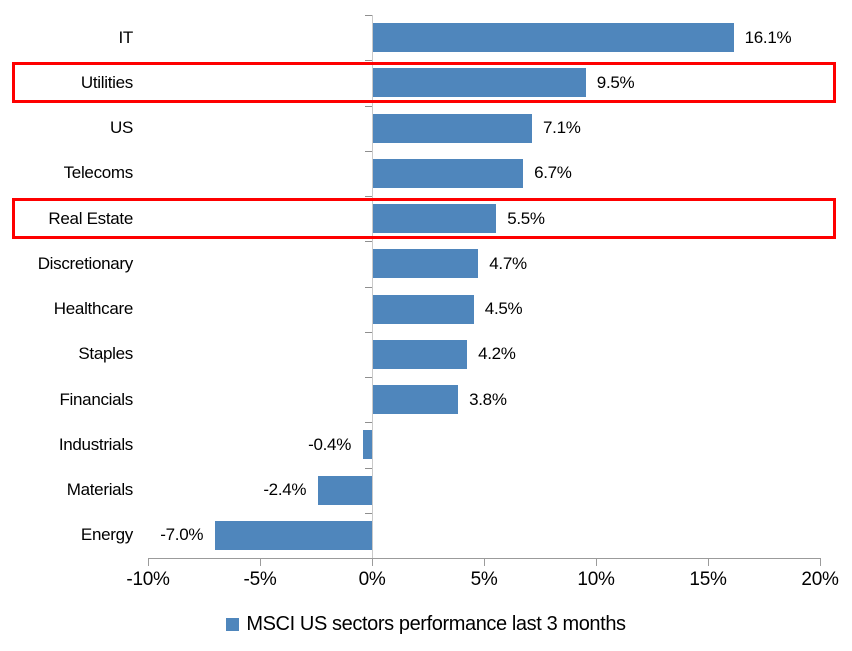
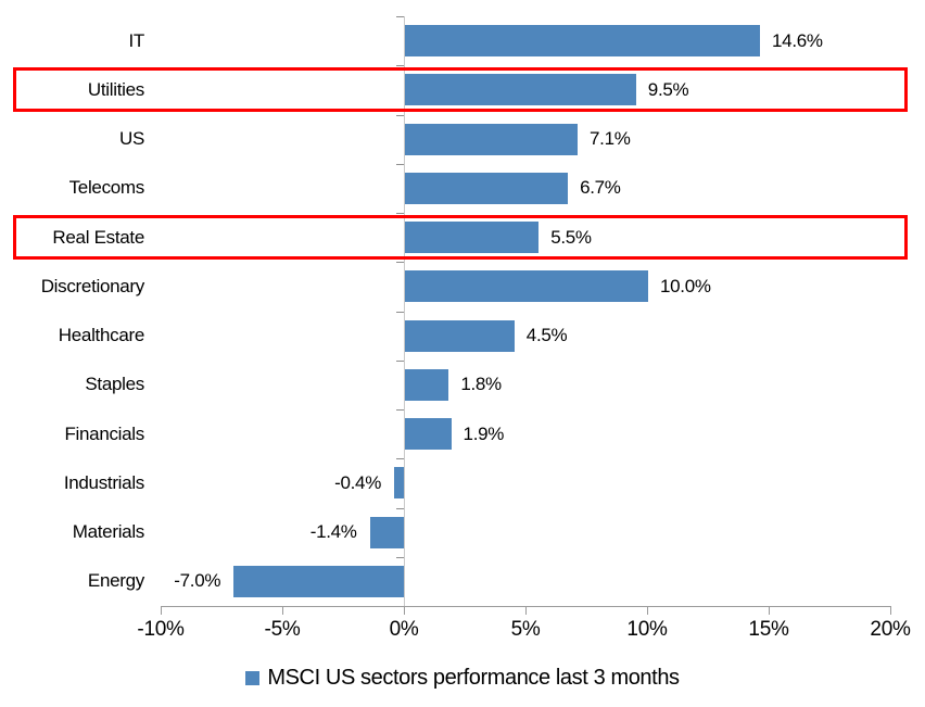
IT: 16.1% -> 14.6%
Discretionary: 4.7% -> 10.0%
Staples: 4.2% -> 1.8%
Financials: 3.8% -> 1.9%
Materials: -2.4% -> -1.4%
